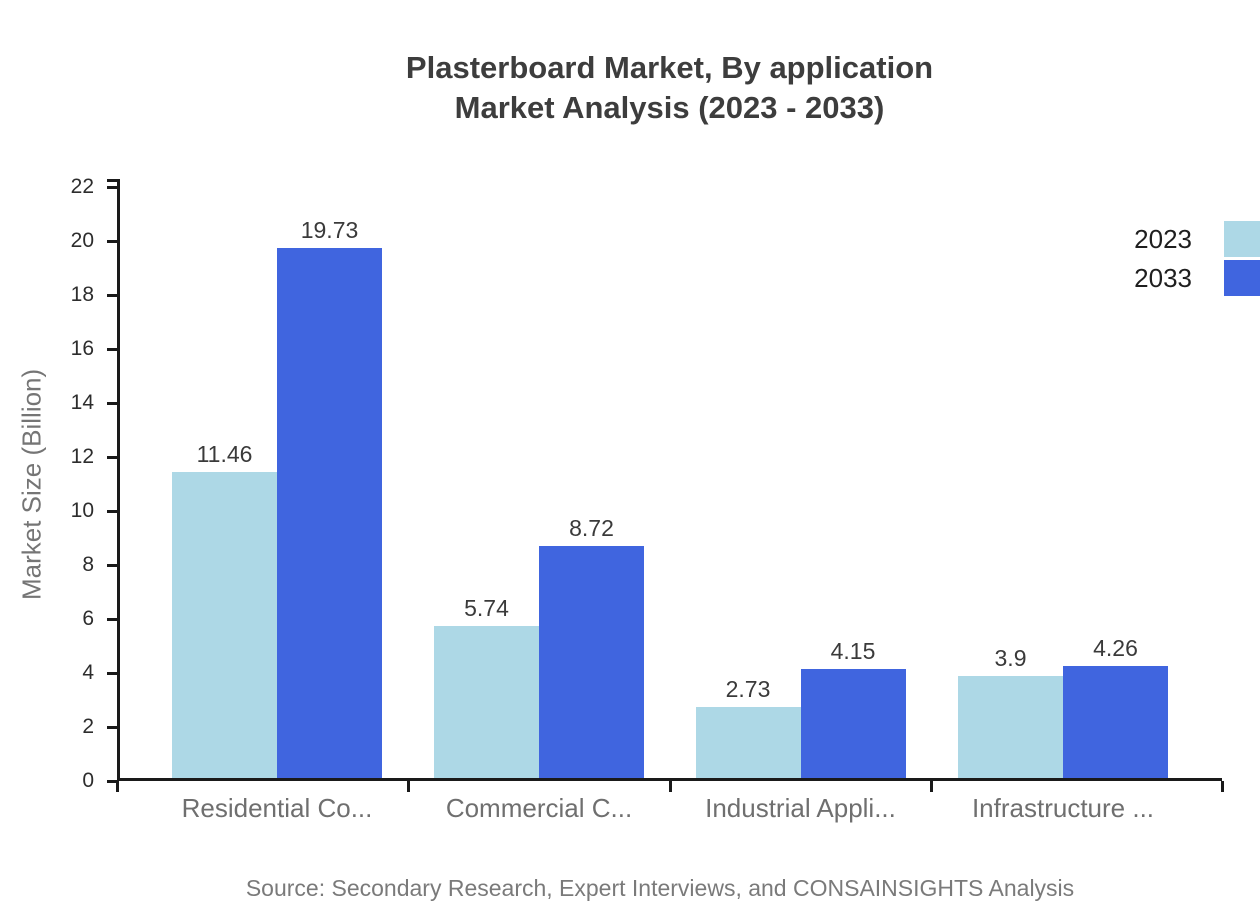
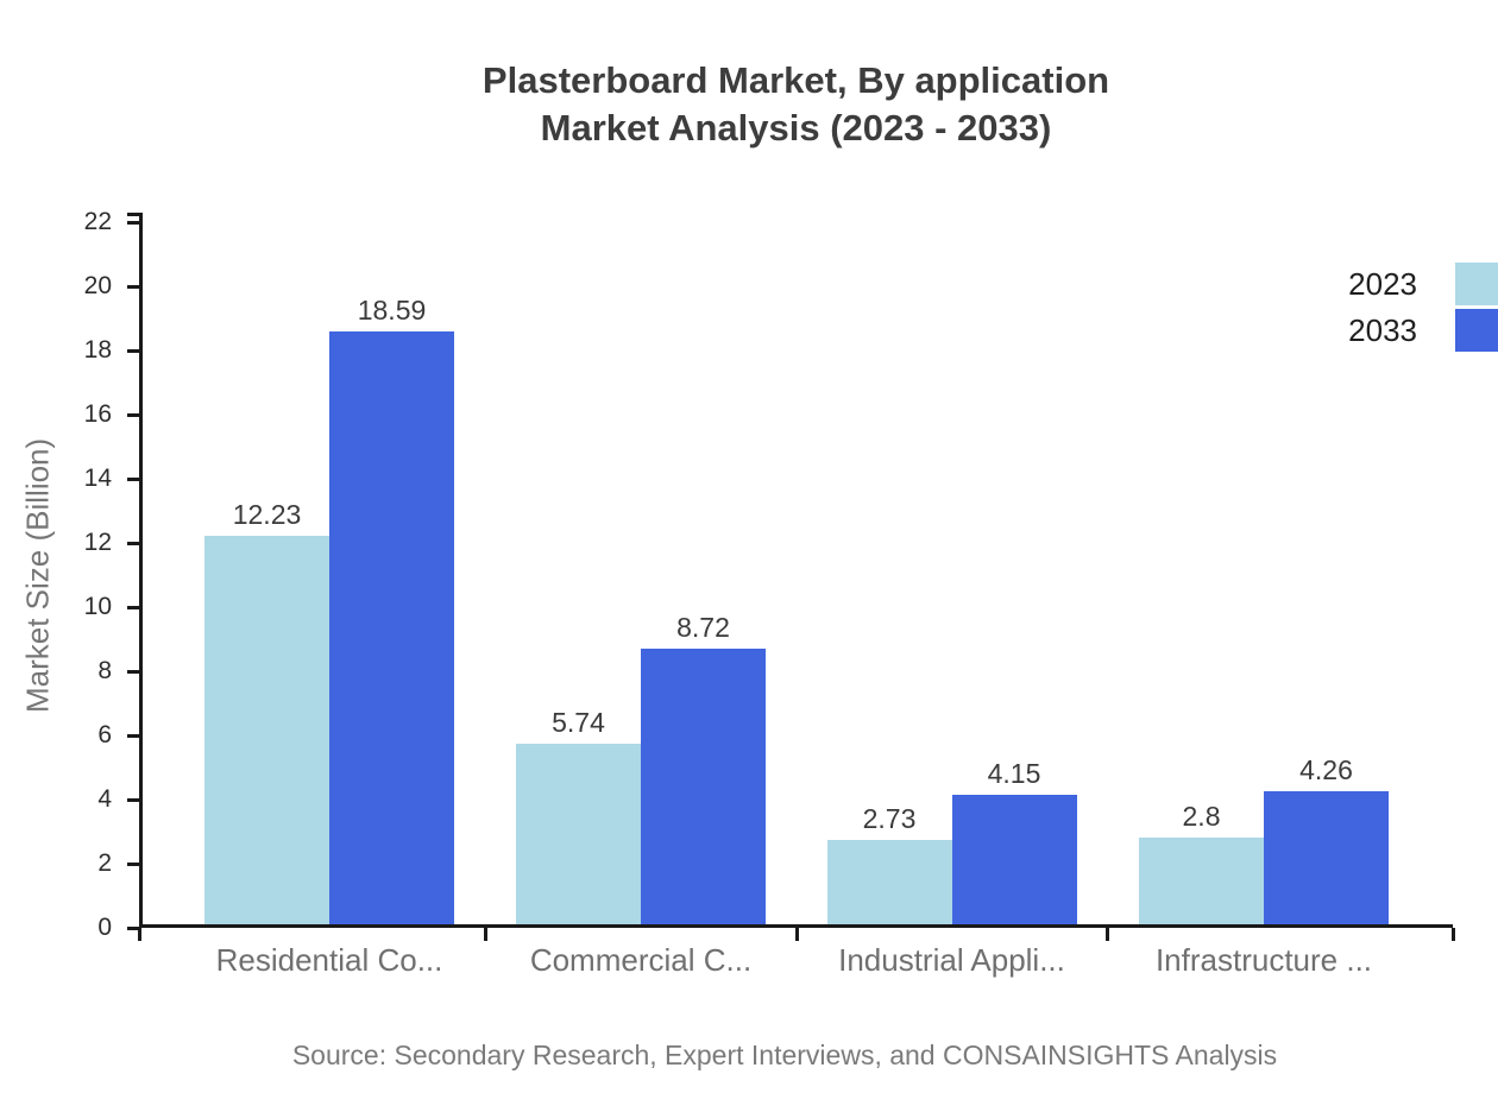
2023/Residential Co...: 11.46 -> 12.23
2033/Residential Co...: 19.73 -> 18.59
2023/Infrastructure ...: 3.9 -> 2.8
